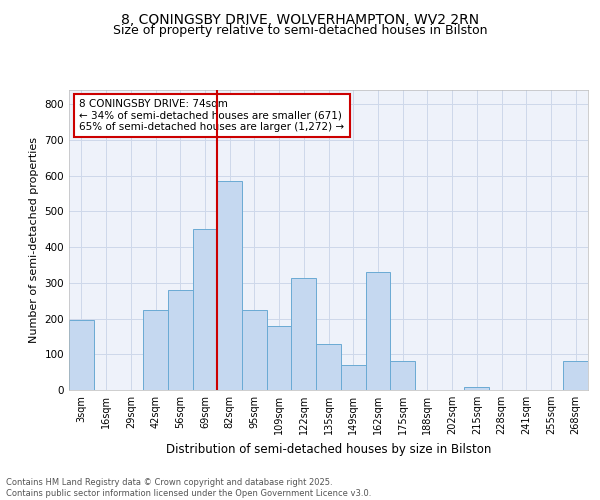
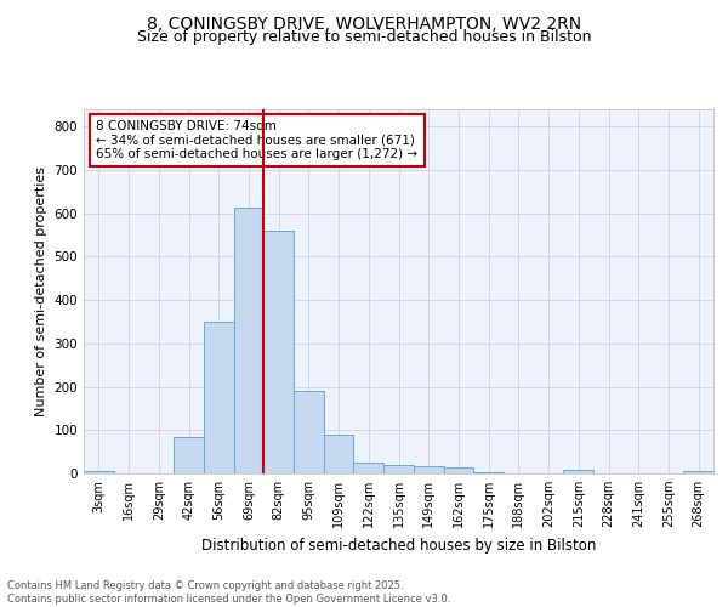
3sqm: 195 -> 5
42sqm: 225 -> 85
56sqm: 280 -> 350
69sqm: 450 -> 612
82sqm: 585 -> 560
95sqm: 225 -> 190
109sqm: 180 -> 90
122sqm: 315 -> 25
135sqm: 130 -> 20
149sqm: 70 -> 17
162sqm: 330 -> 13
175sqm: 80 -> 3
268sqm: 80 -> 5
